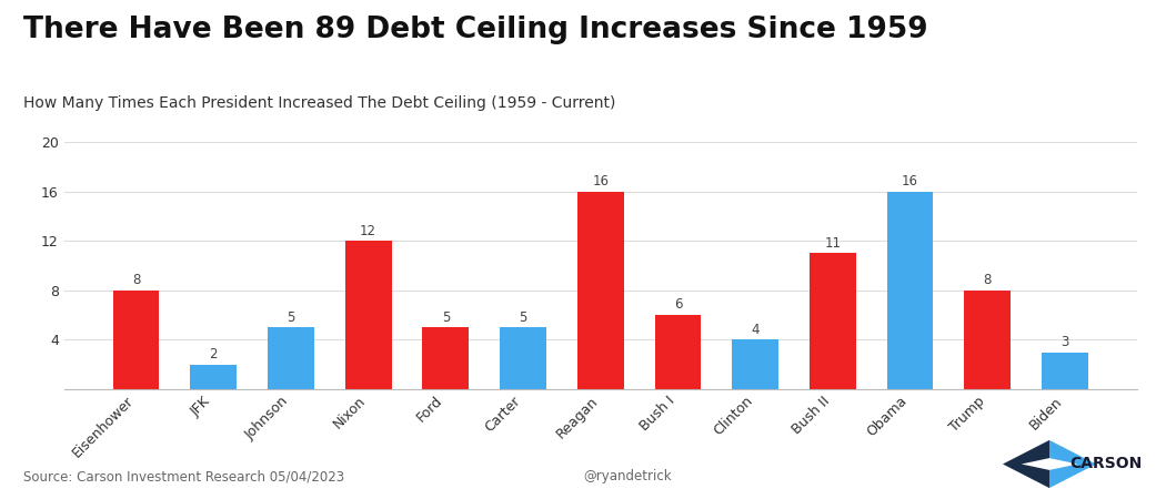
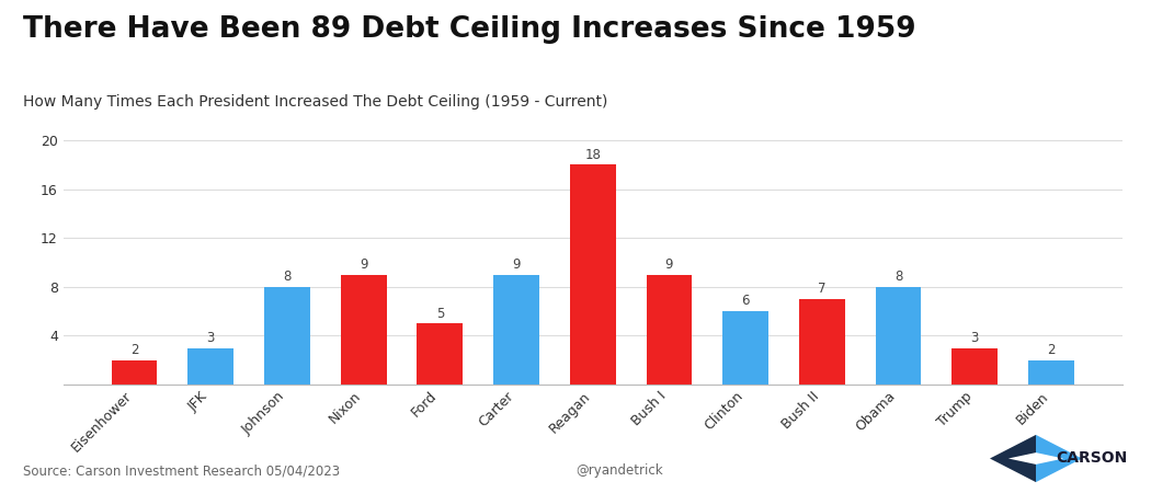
Eisenhower: 8 -> 2
JFK: 2 -> 3
Johnson: 5 -> 8
Nixon: 12 -> 9
Carter: 5 -> 9
Reagan: 16 -> 18
Bush I: 6 -> 9
Clinton: 4 -> 6
Bush II: 11 -> 7
Obama: 16 -> 8
Trump: 8 -> 3
Biden: 3 -> 2
